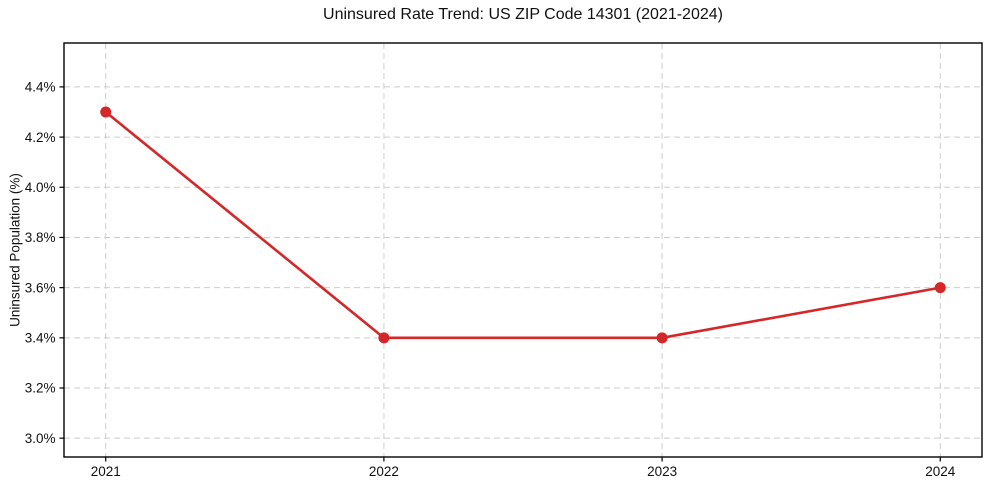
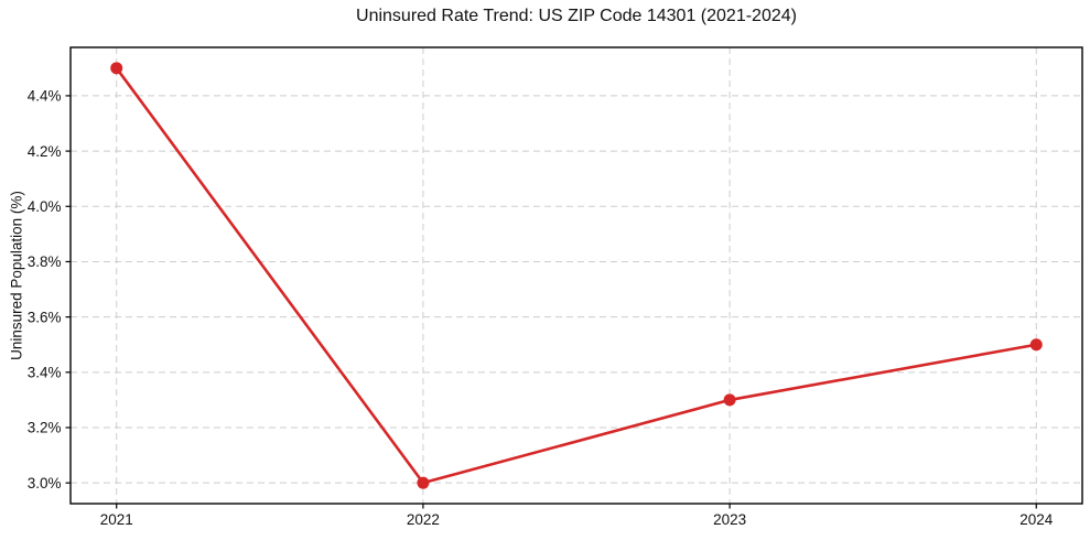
2021: 4.3% -> 4.5%
2022: 3.4% -> 3.0%
2023: 3.4% -> 3.3%
2024: 3.6% -> 3.5%
